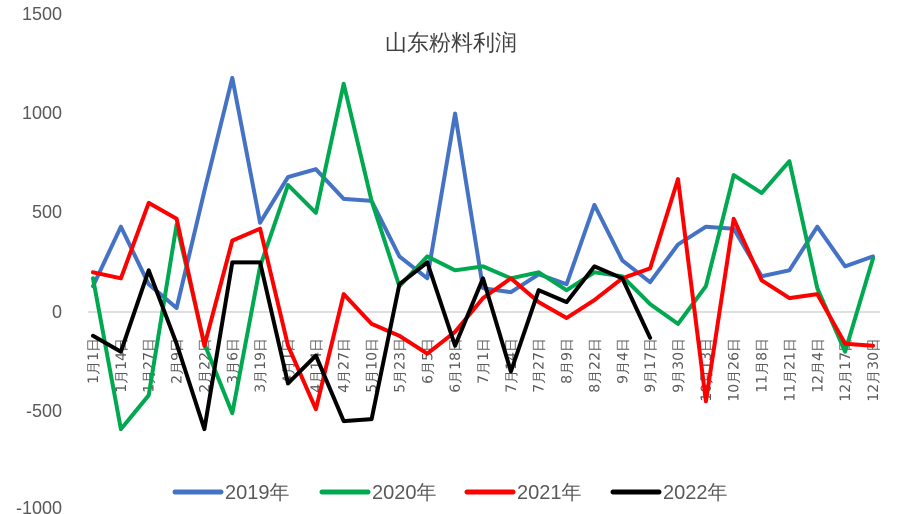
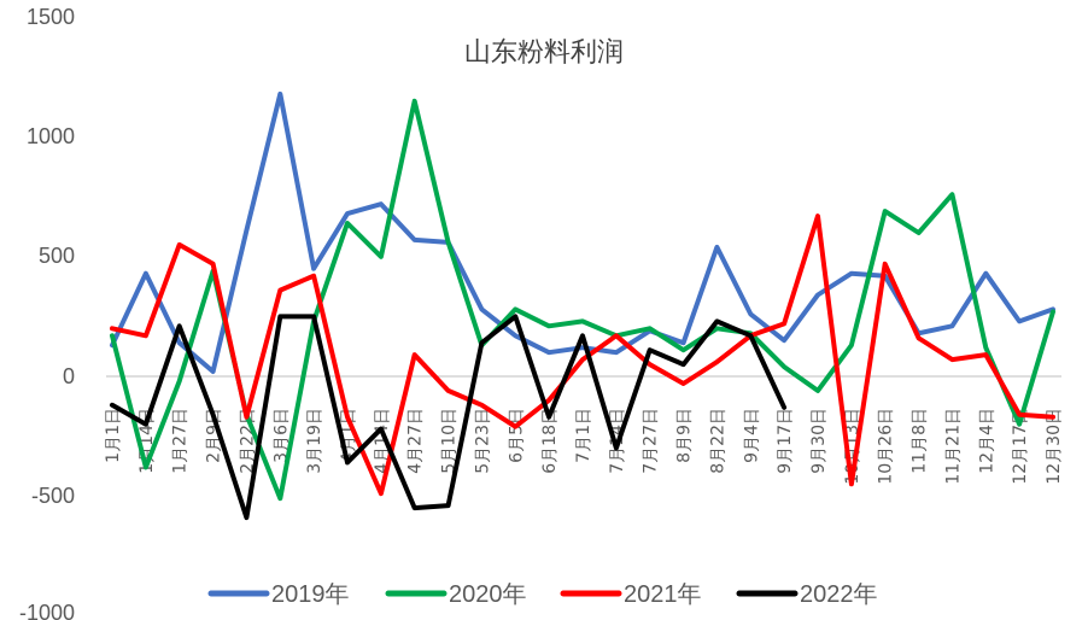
2020年/1月14日: -590 -> -380
2020年/1月27日: -420 -> -20
2019年/6月18日: 1000 -> 100
